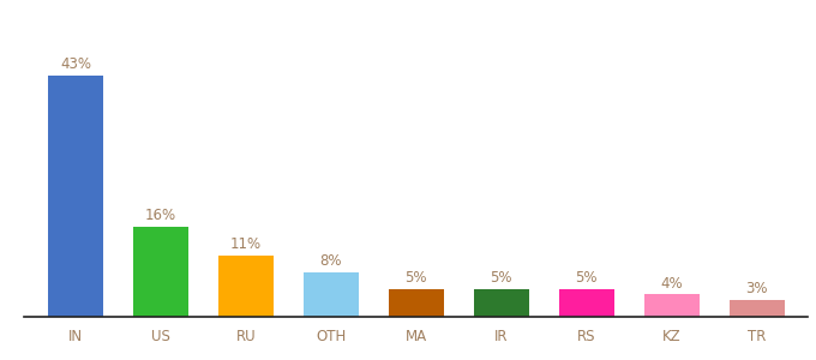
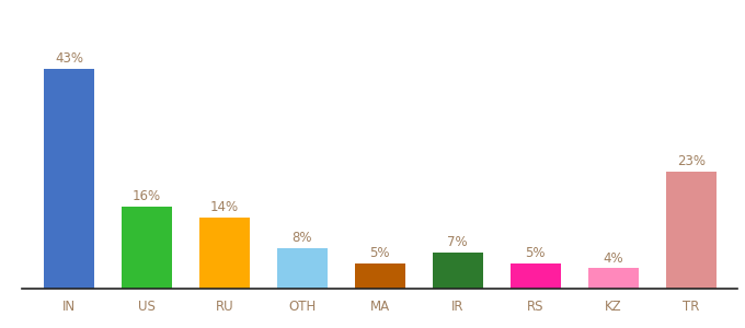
RU: 11% -> 14%
IR: 5% -> 7%
TR: 3% -> 23%
